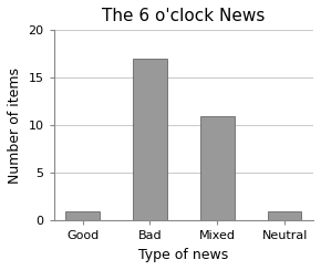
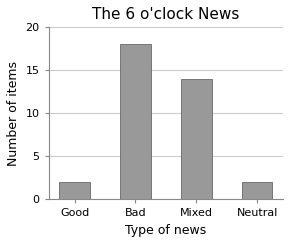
Good: 1 -> 2
Bad: 17 -> 18
Mixed: 11 -> 14
Neutral: 1 -> 2
